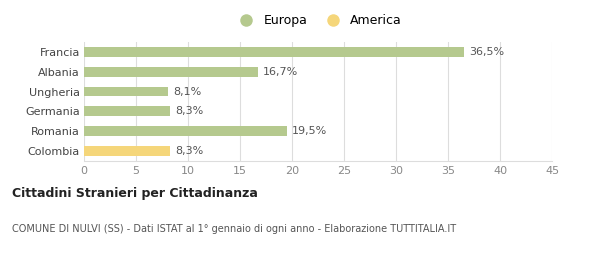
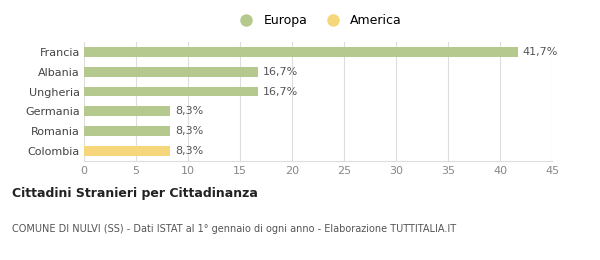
Francia: 36,5% -> 41,7%
Ungheria: 8,1% -> 16,7%
Romania: 19,5% -> 8,3%
